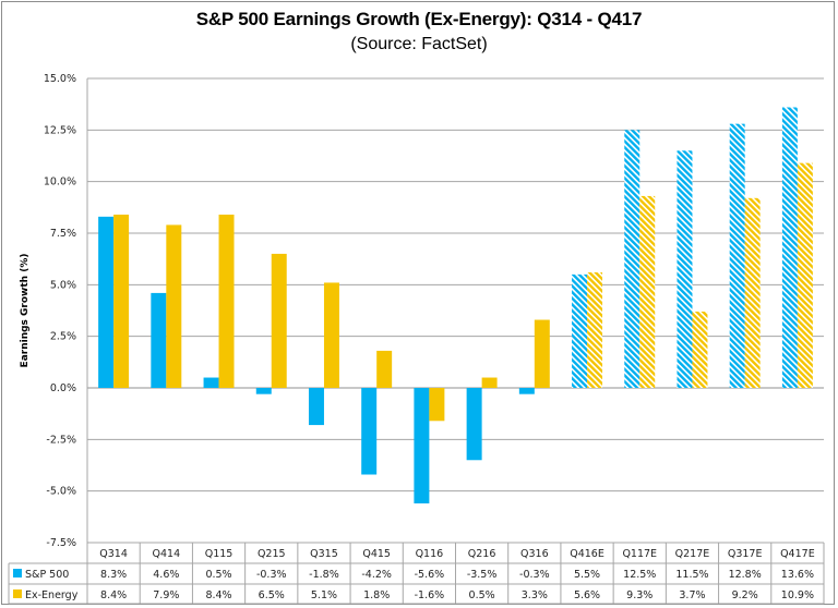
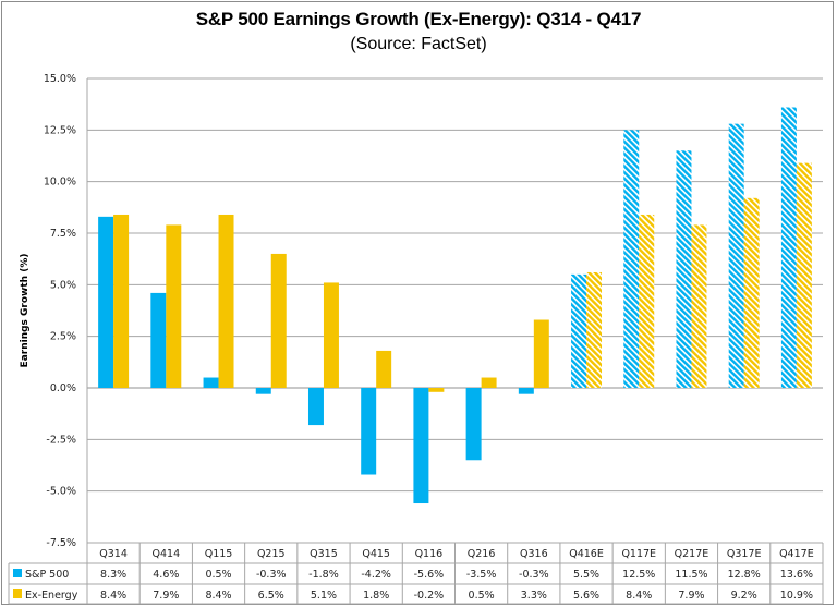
Ex-Energy/Q116: -1.6% -> -0.2%
Ex-Energy/Q117E: 9.3% -> 8.4%
Ex-Energy/Q217E: 3.7% -> 7.9%
